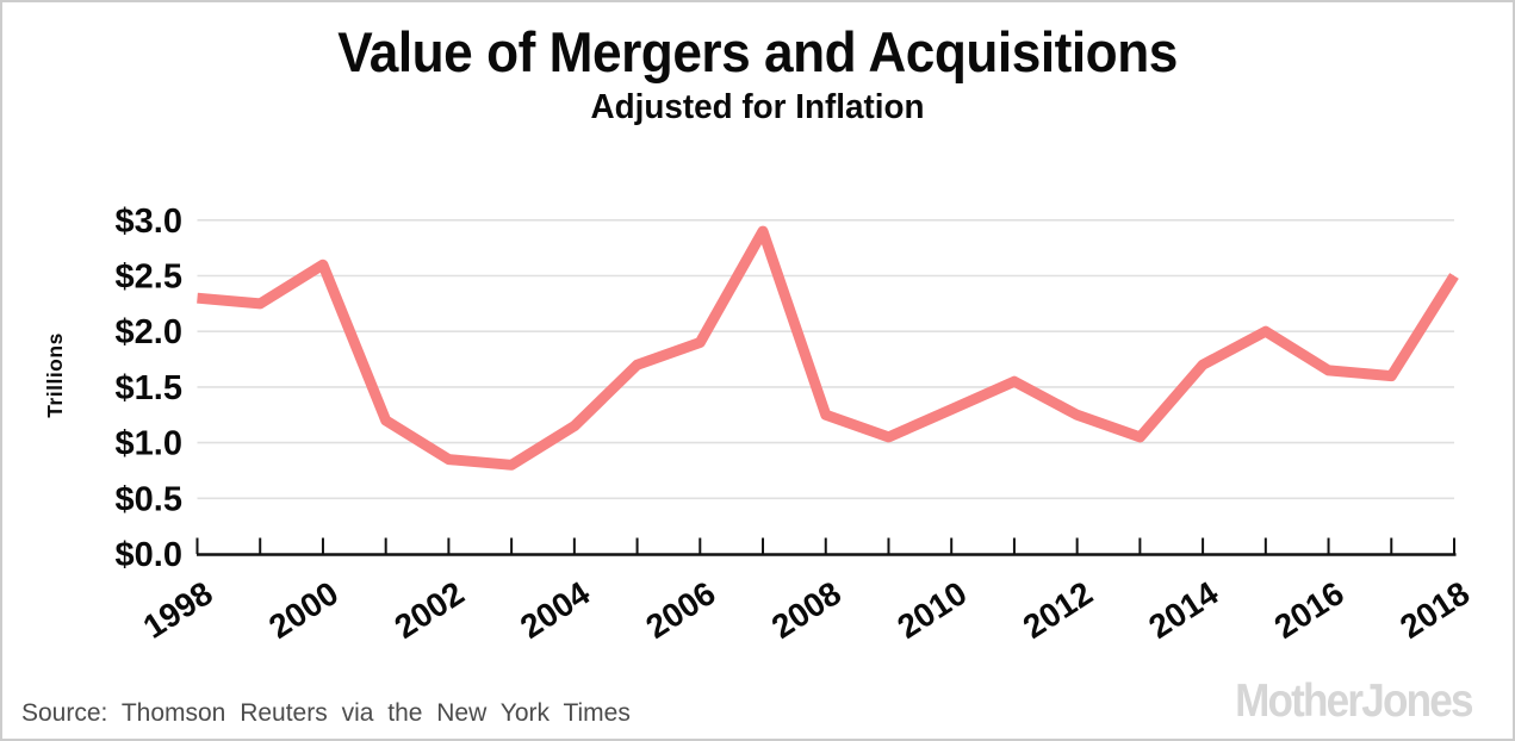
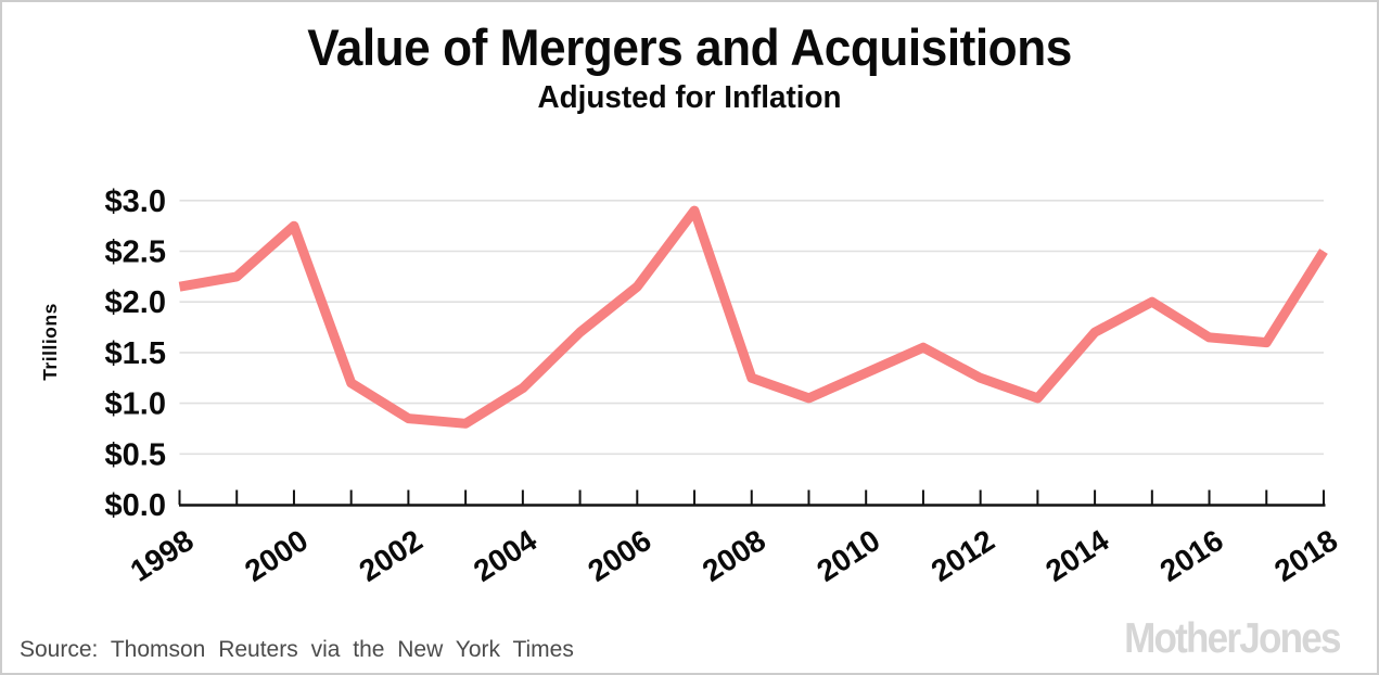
1998: $2.3 -> $2.1
2000: $2.6 -> $2.8
2006: $1.9 -> $2.1
